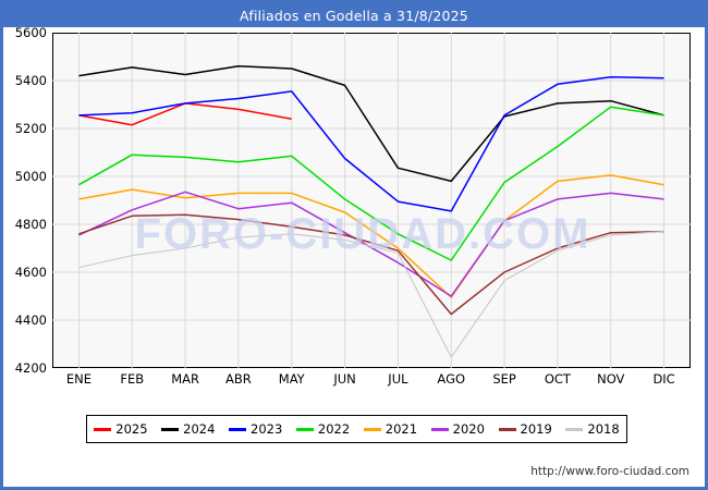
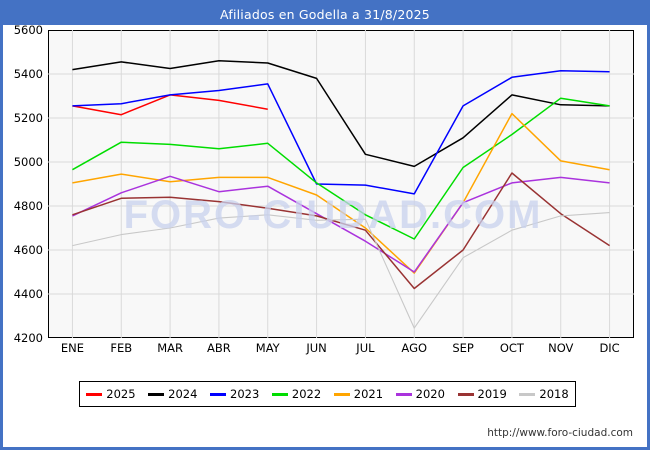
2023/JUN: 5080 -> 4900
2018/JUL: 4680 -> 4740
2024/SEP: 5250 -> 5110
2021/OCT: 4980 -> 5220
2019/OCT: 4700 -> 4950
2024/NOV: 5320 -> 5260
2019/DIC: 4770 -> 4620
